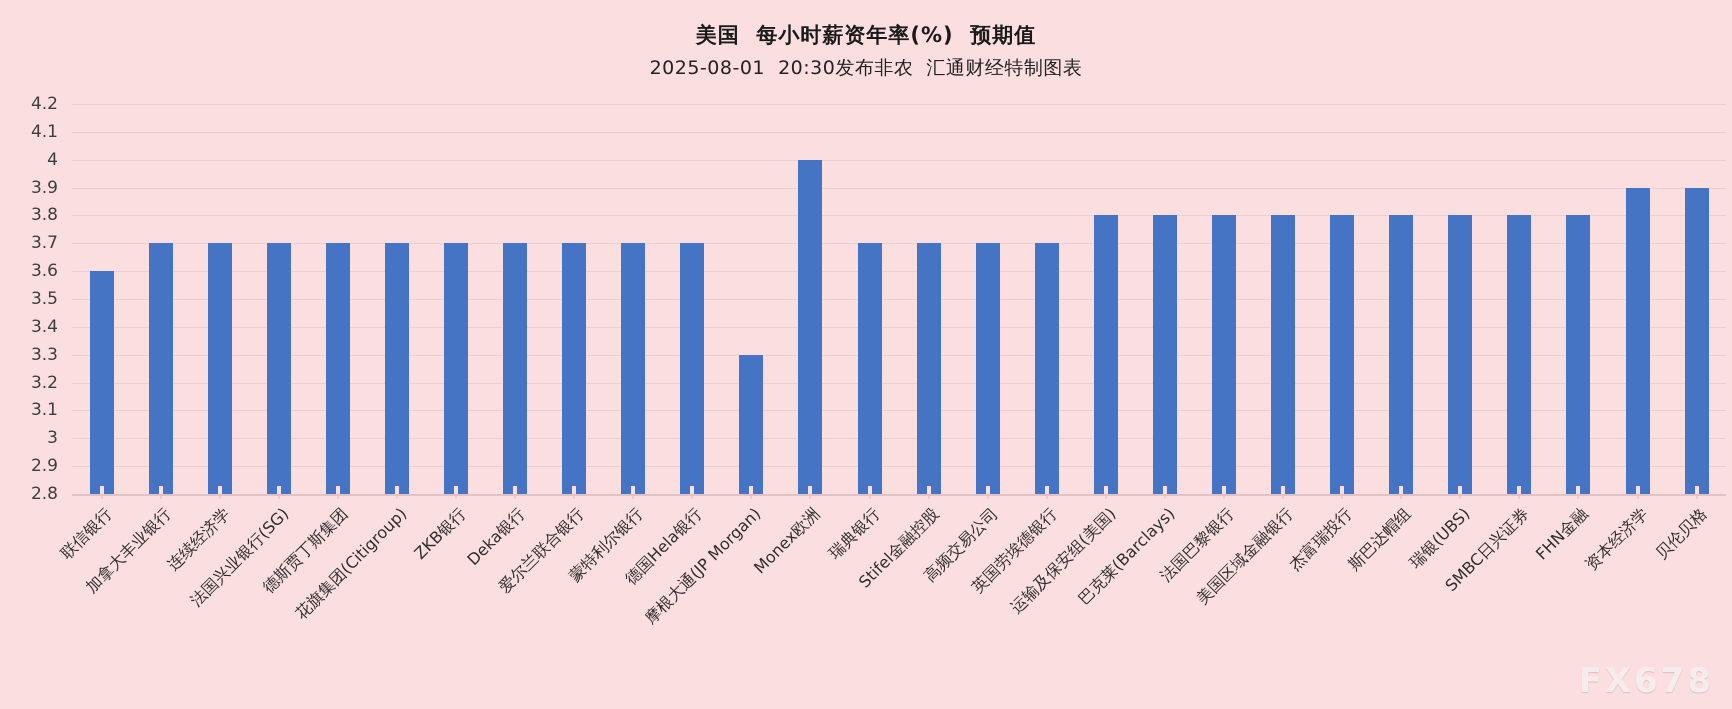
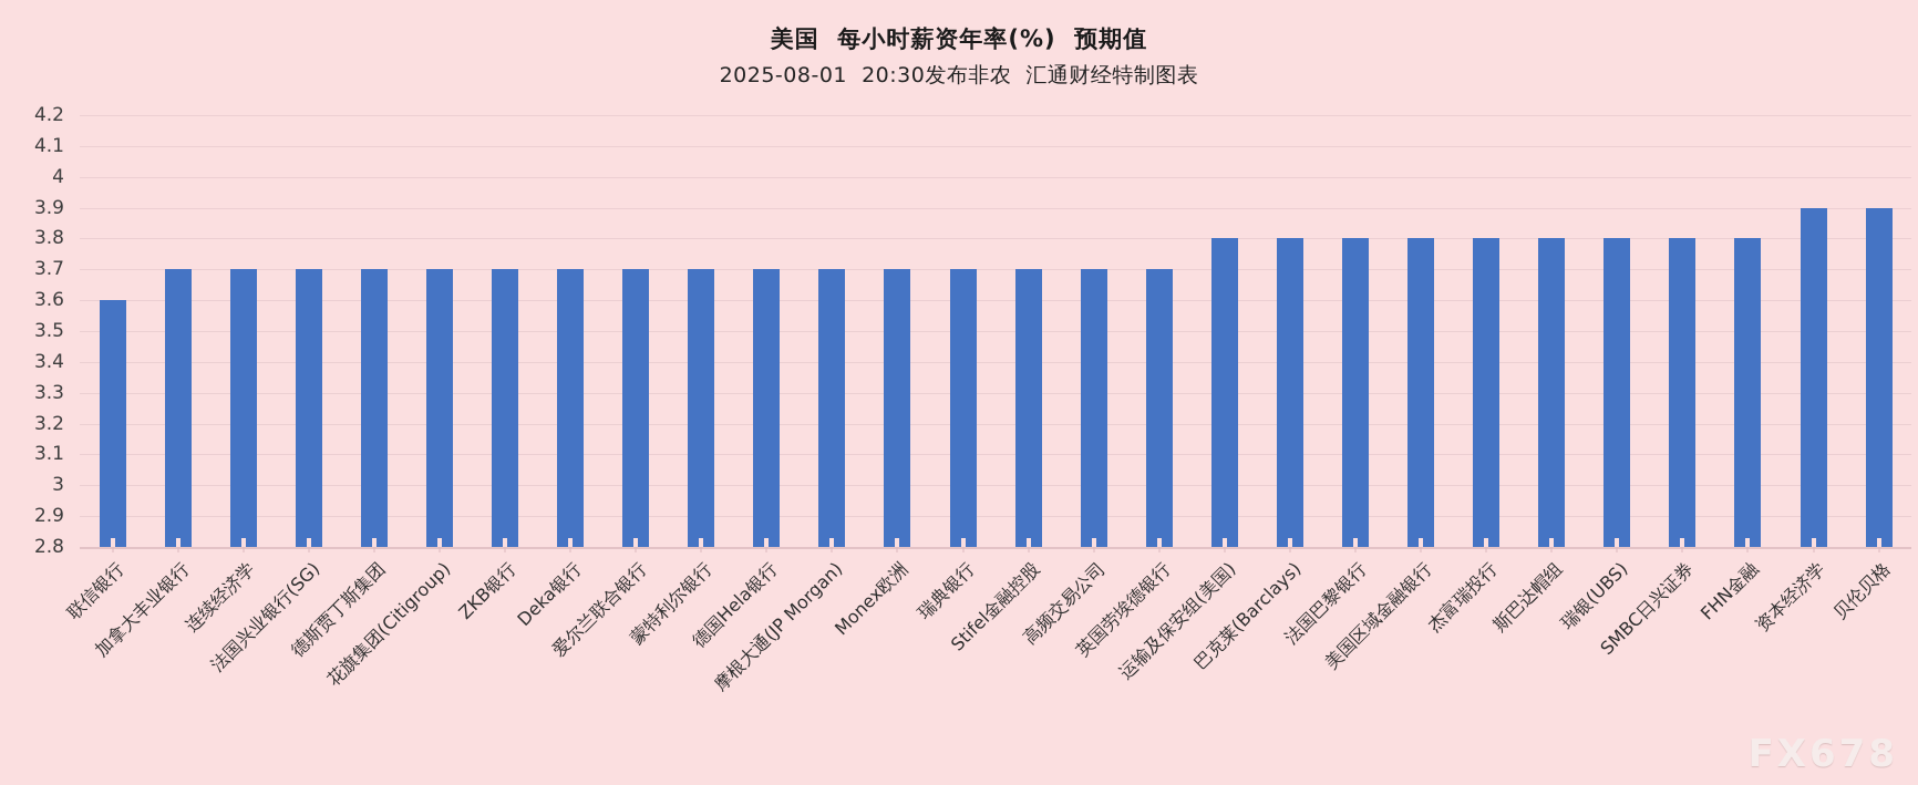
摩根大通(JP Morgan): 3.3 -> 3.7
Monex欧洲: 4.0 -> 3.7
